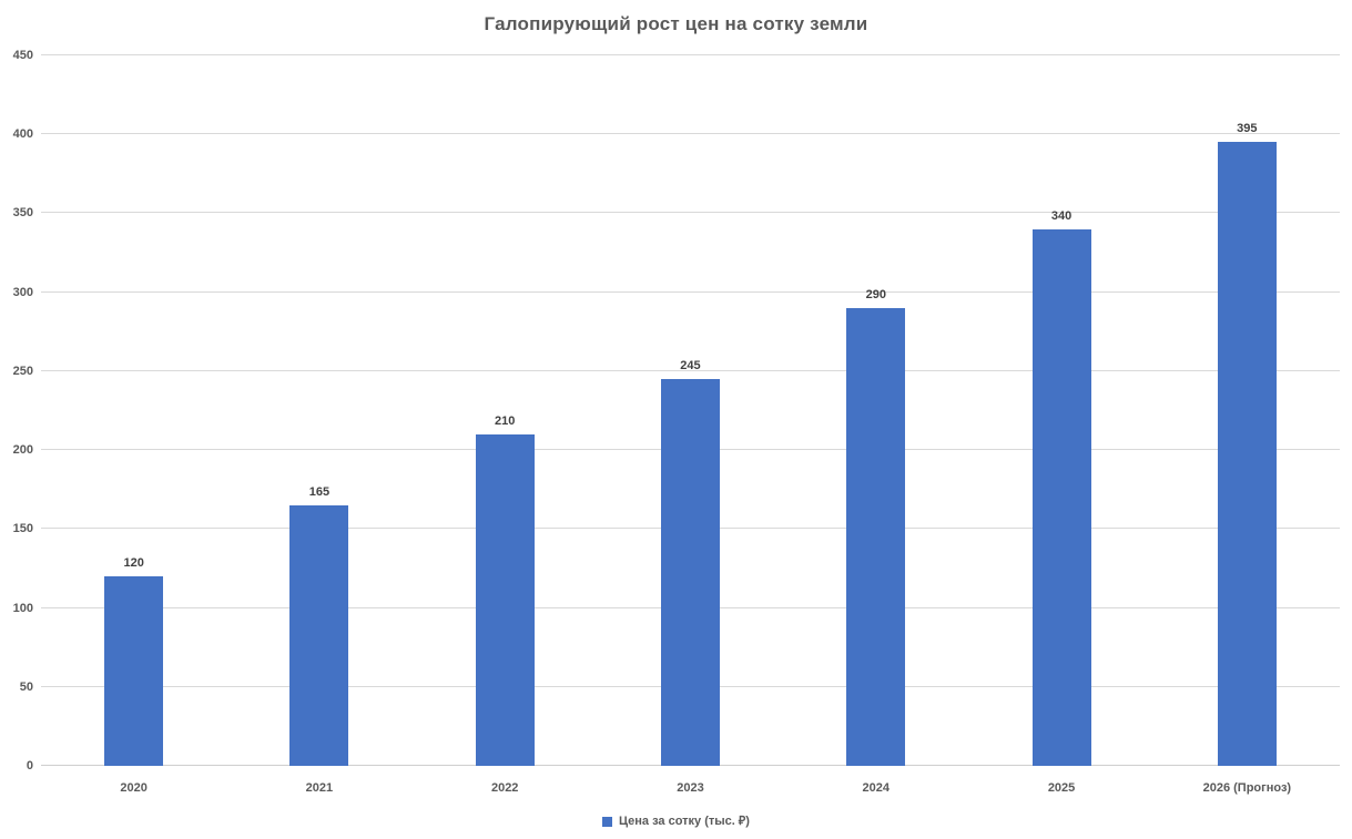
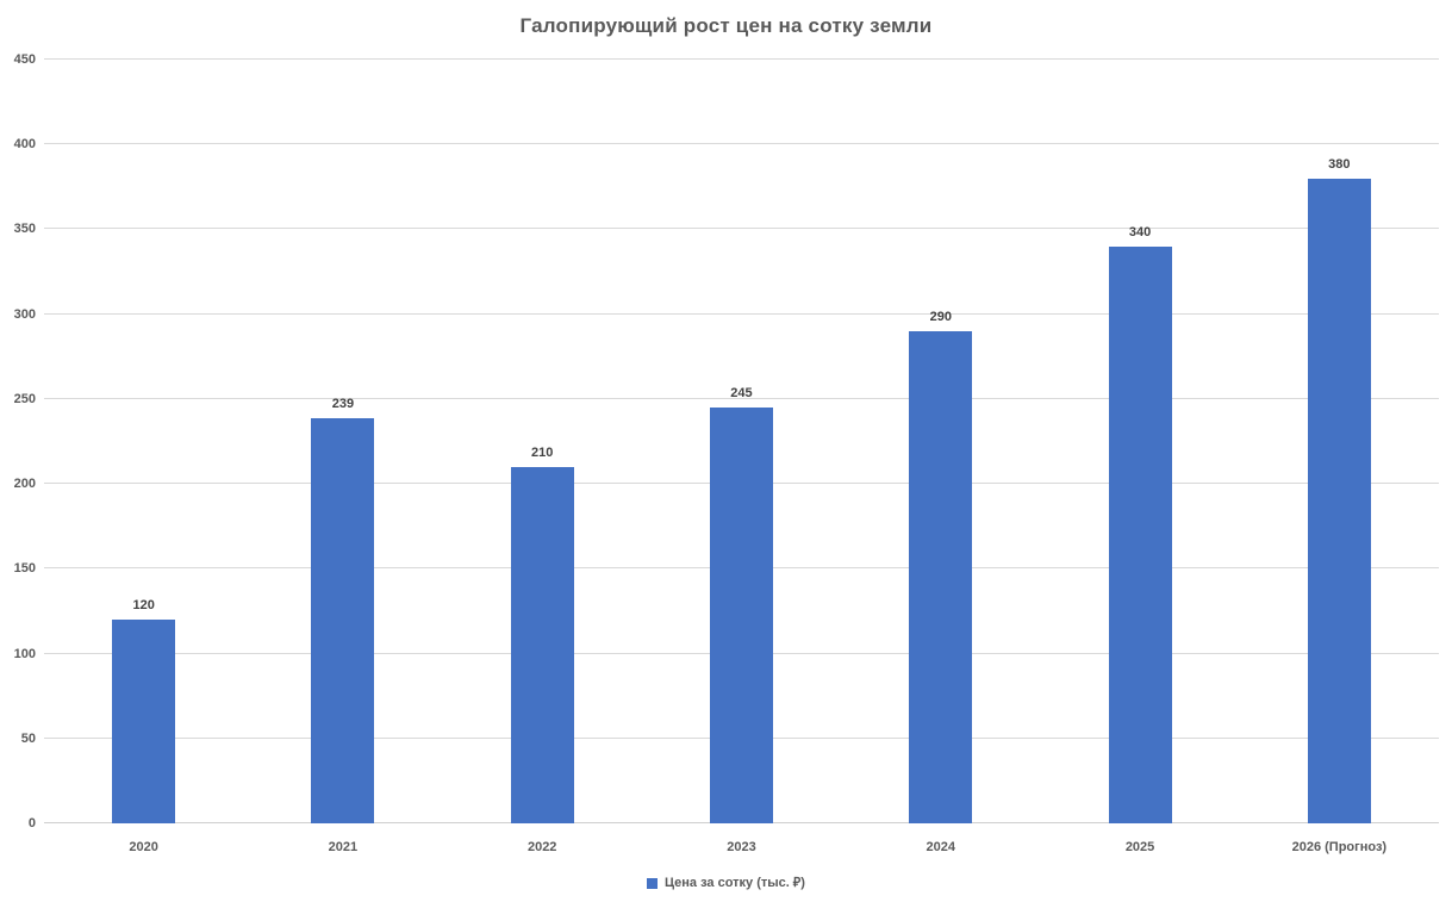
2021: 165 -> 239
2026 (Прогноз): 395 -> 380
